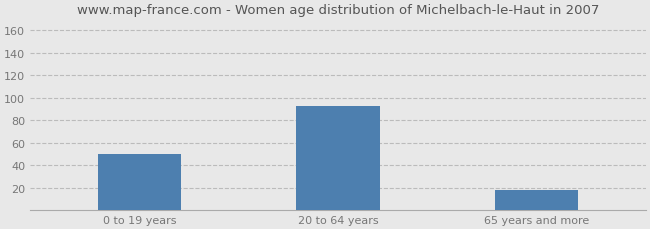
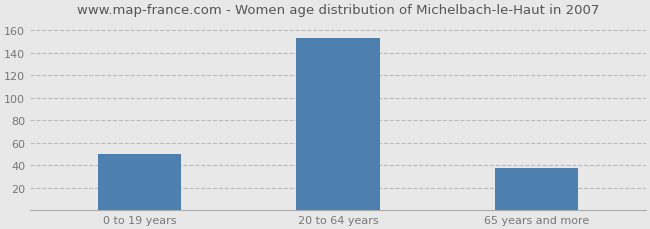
20 to 64 years: 93 -> 153
65 years and more: 18 -> 37
